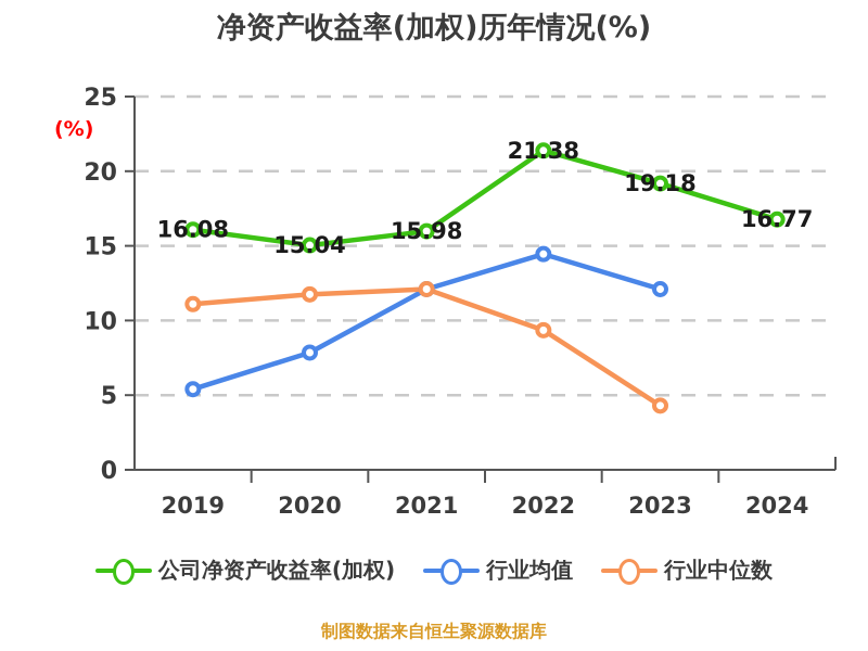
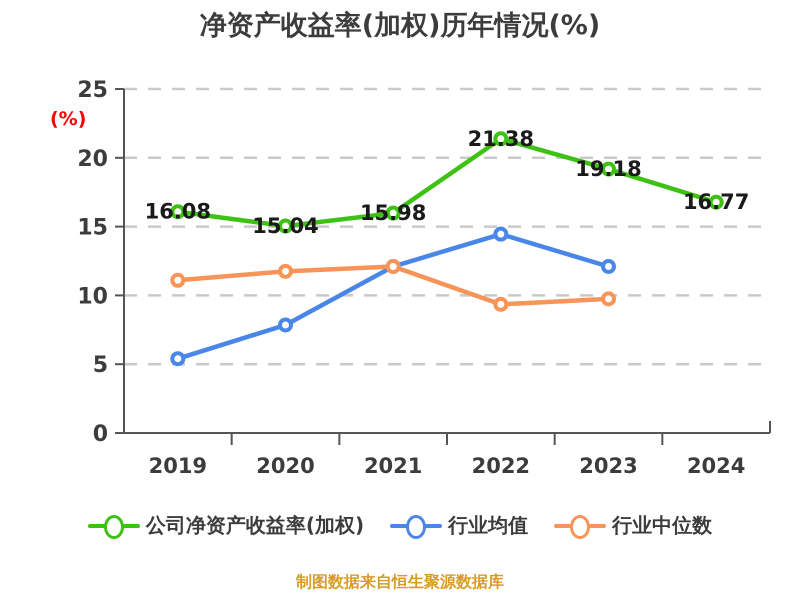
行业中位数/2023: 4.3 -> 9.8
